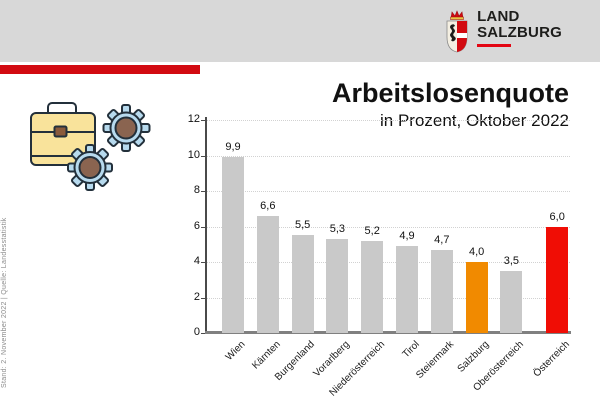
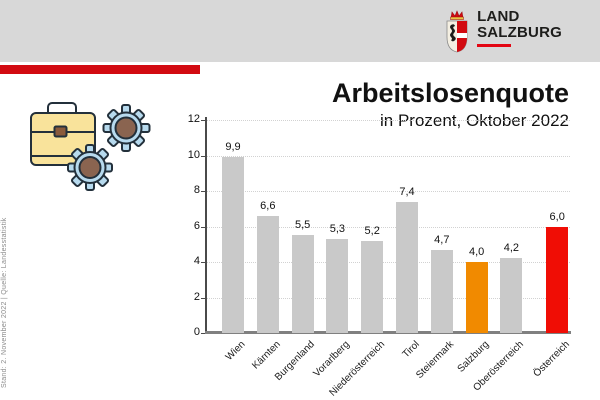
Tirol: 4,9 -> 7,4
Oberösterreich: 3,5 -> 4,2
